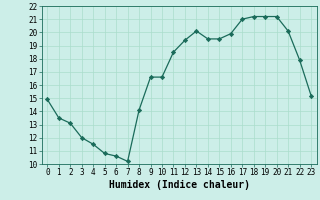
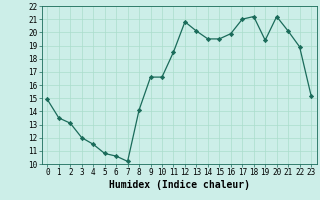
12: 19.4 -> 20.8
19: 21.2 -> 19.4
22: 17.9 -> 18.9
